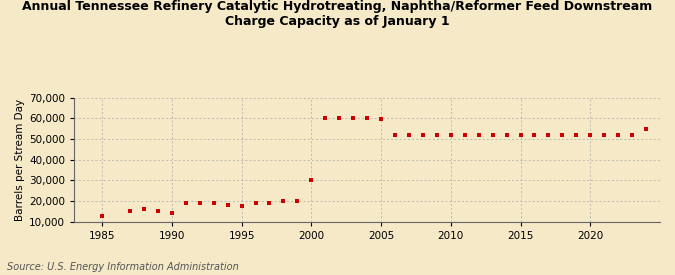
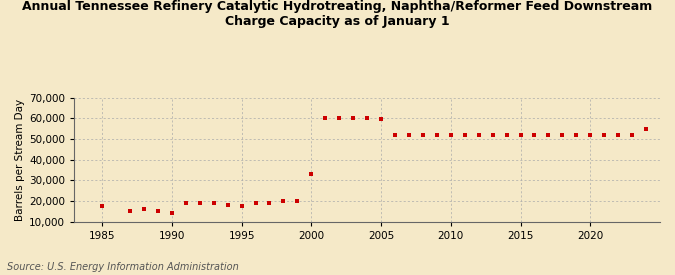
1985: 13,000 -> 17,500
2000: 30,000 -> 33,000
